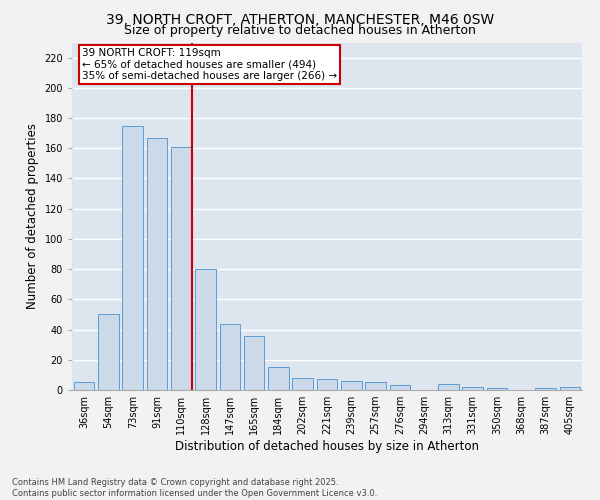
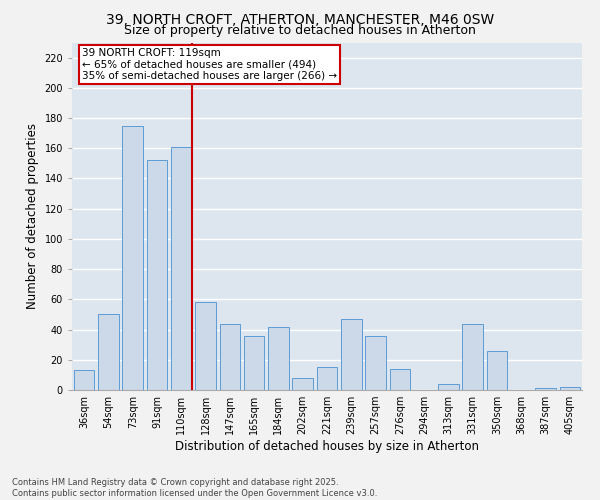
36sqm: 5 -> 13
91sqm: 167 -> 152
128sqm: 80 -> 58
184sqm: 15 -> 42
221sqm: 7 -> 15
239sqm: 6 -> 47
257sqm: 5 -> 36
276sqm: 3 -> 14
331sqm: 2 -> 44
350sqm: 1 -> 26
